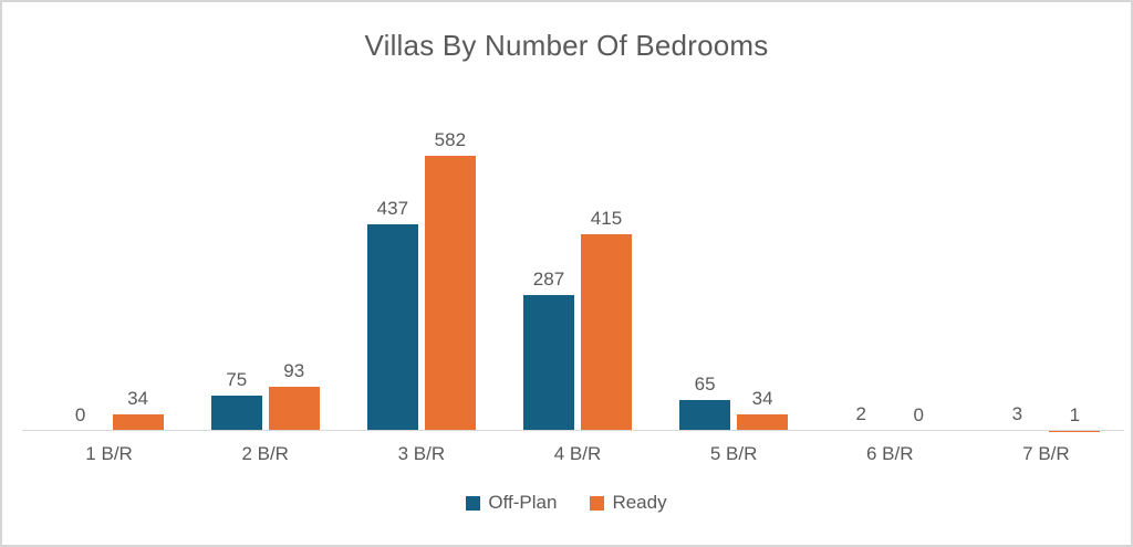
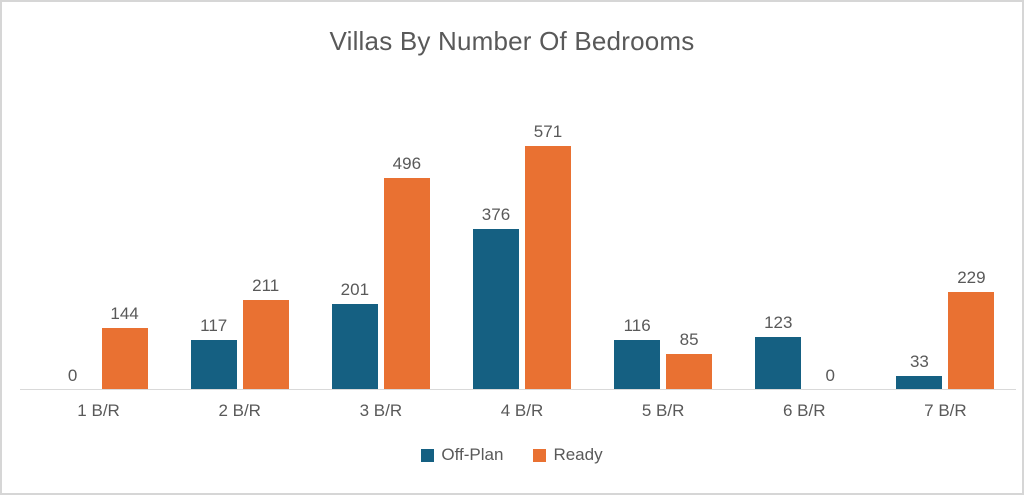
Ready/1 B/R: 34 -> 144
Off-Plan/2 B/R: 75 -> 117
Ready/2 B/R: 93 -> 211
Off-Plan/3 B/R: 437 -> 201
Ready/3 B/R: 582 -> 496
Off-Plan/4 B/R: 287 -> 376
Ready/4 B/R: 415 -> 571
Off-Plan/5 B/R: 65 -> 116
Ready/5 B/R: 34 -> 85
Off-Plan/6 B/R: 2 -> 123
Off-Plan/7 B/R: 3 -> 33
Ready/7 B/R: 1 -> 229
